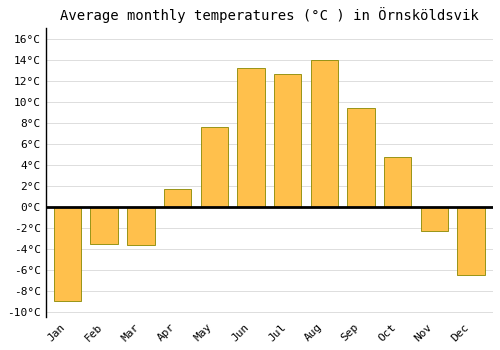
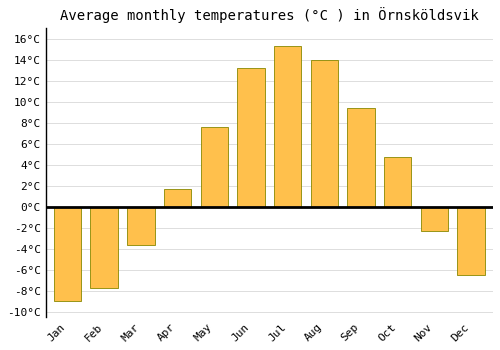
Feb: -3.6°C -> -7.8°C
Jul: 12.6°C -> 15.3°C
